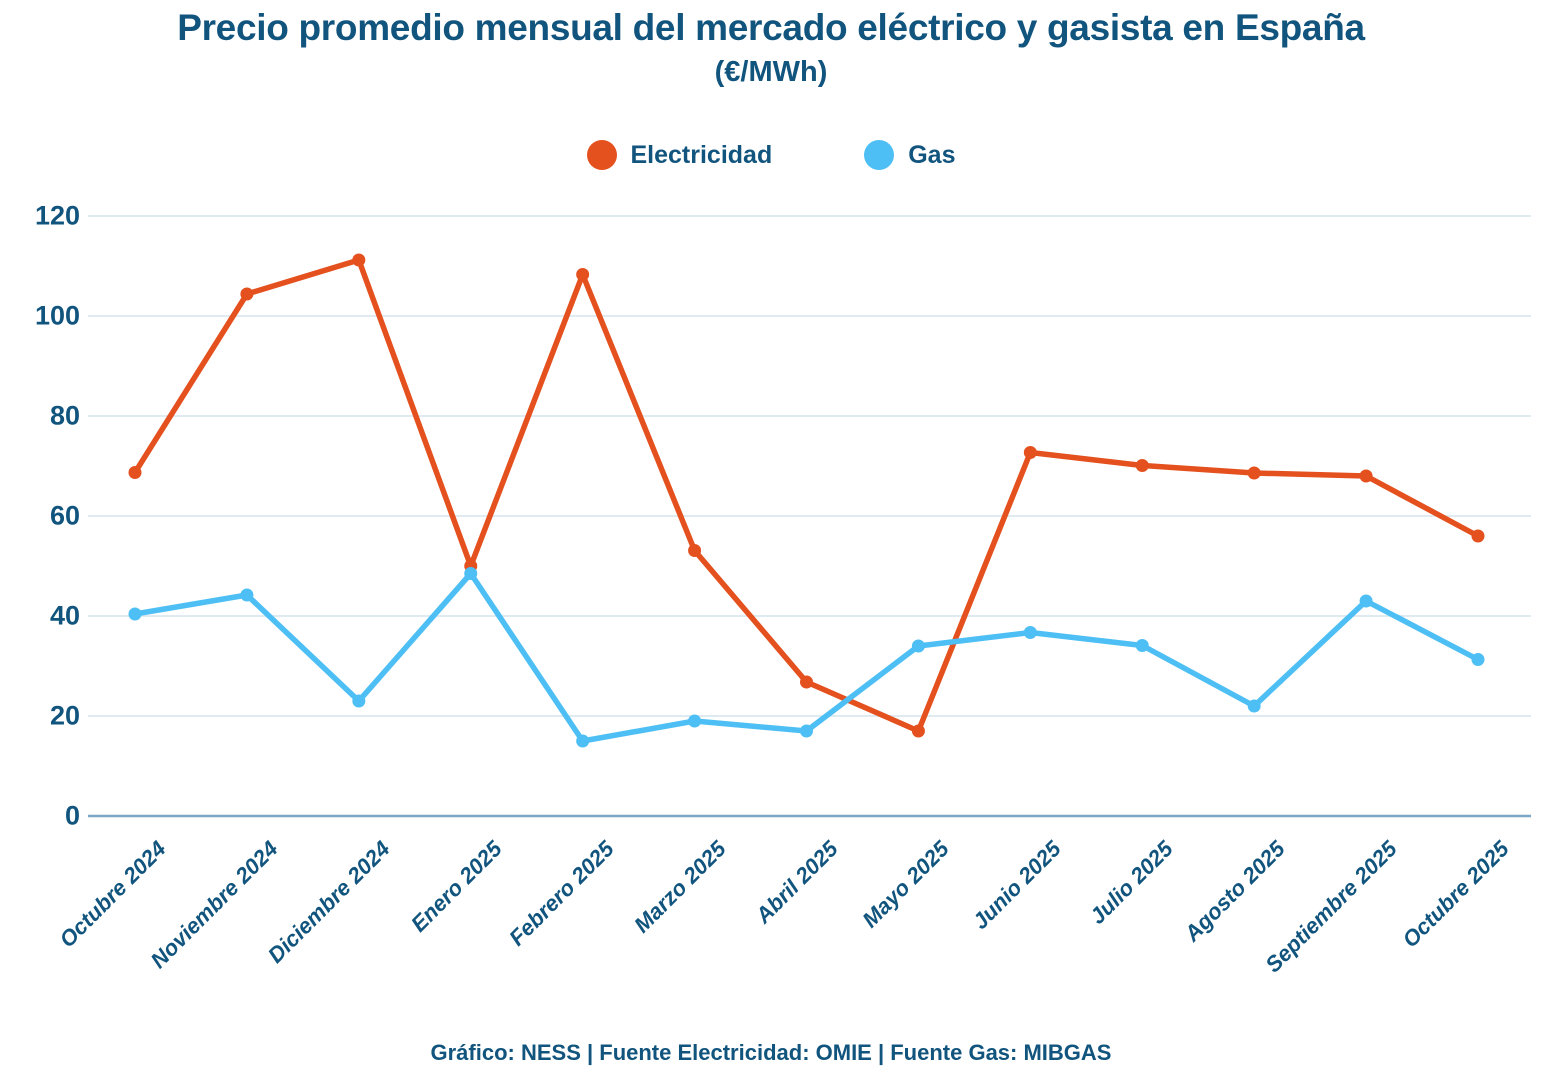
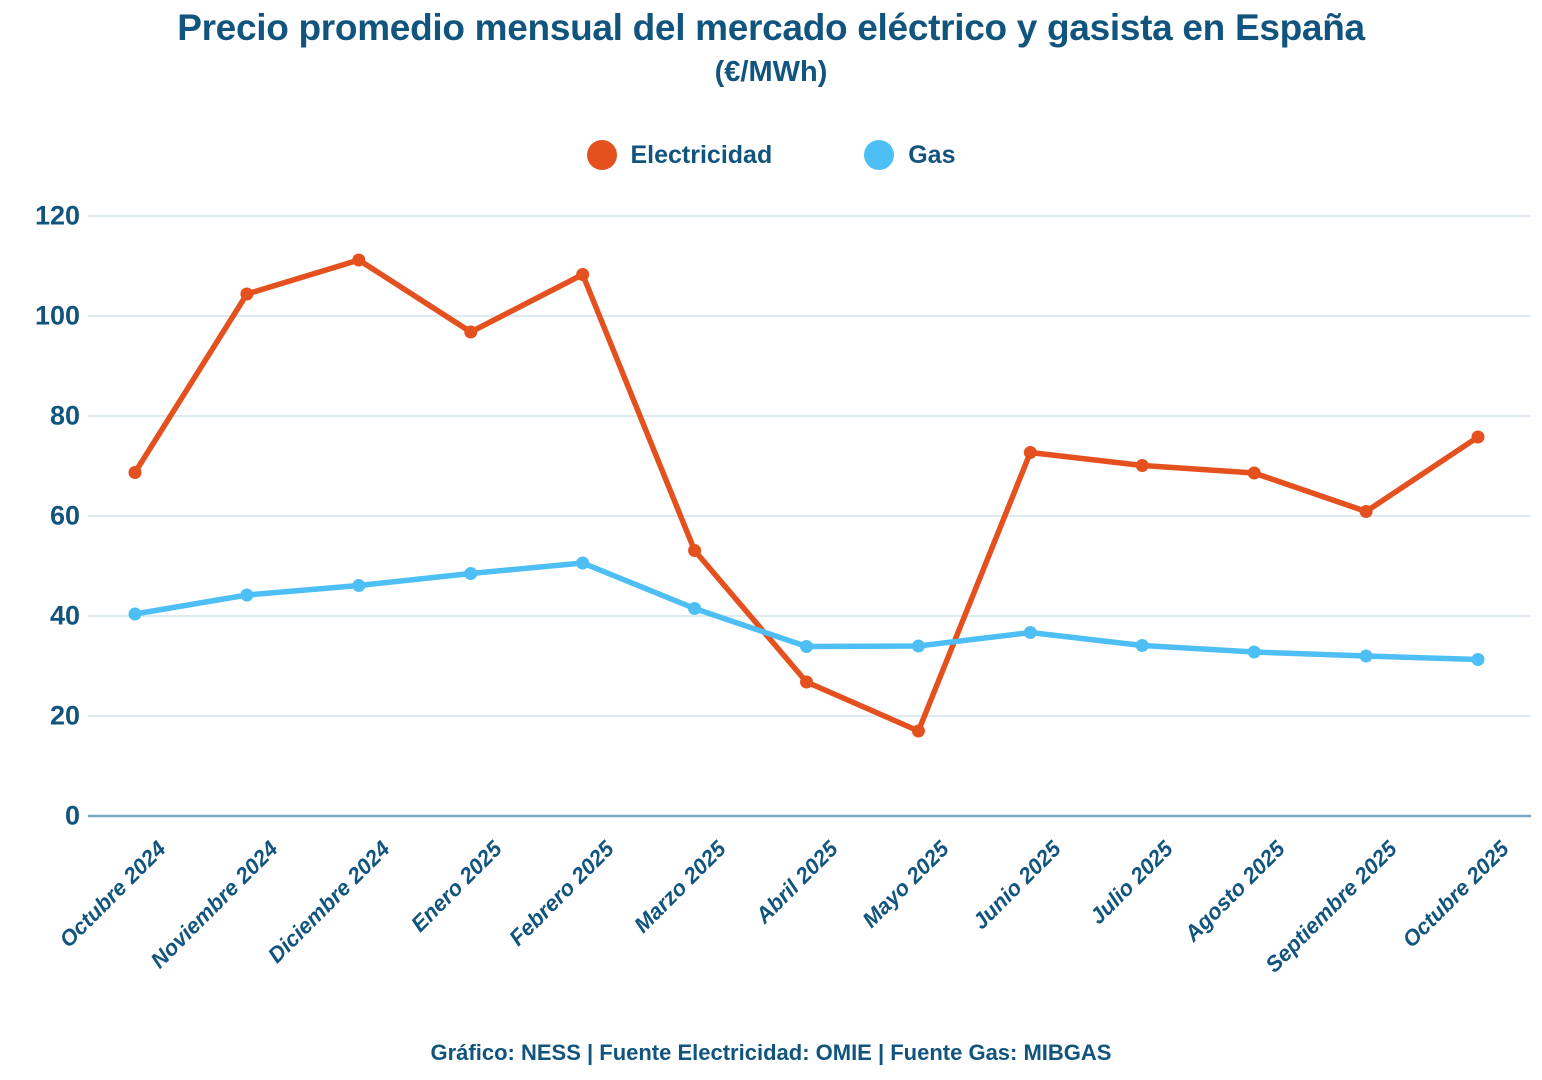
Gas/Diciembre 2024: 23 -> 46
Electricidad/Enero 2025: 50 -> 97
Gas/Febrero 2025: 15 -> 51
Gas/Marzo 2025: 19 -> 42
Gas/Abril 2025: 17 -> 34
Gas/Agosto 2025: 22 -> 33
Electricidad/Septiembre 2025: 68 -> 61
Gas/Septiembre 2025: 43 -> 32
Electricidad/Octubre 2025: 56 -> 76
